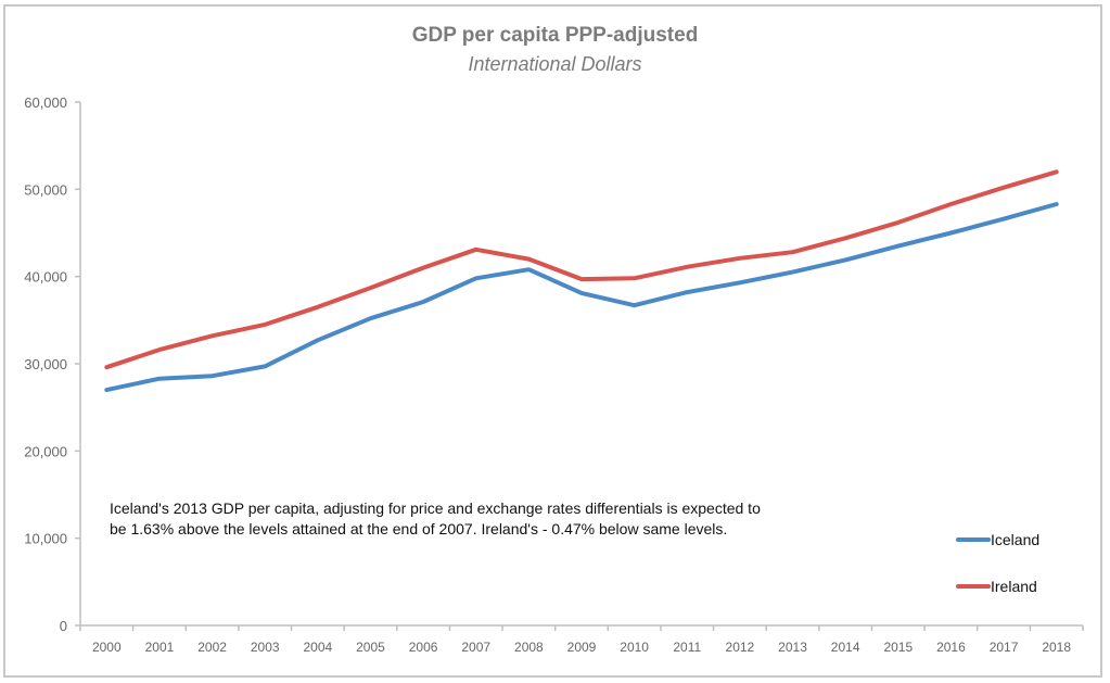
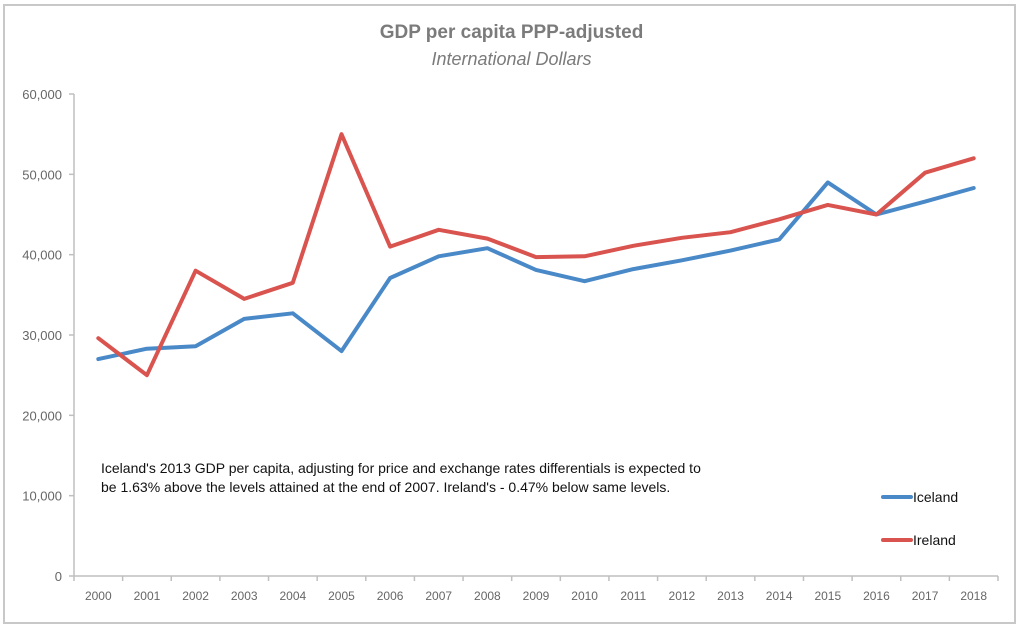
Ireland/2001: 32000 -> 25000
Ireland/2002: 33000 -> 38000
Iceland/2003: 30000 -> 32000
Iceland/2005: 35000 -> 28000
Ireland/2005: 39000 -> 55000
Iceland/2015: 44000 -> 49000
Ireland/2016: 48000 -> 45000
